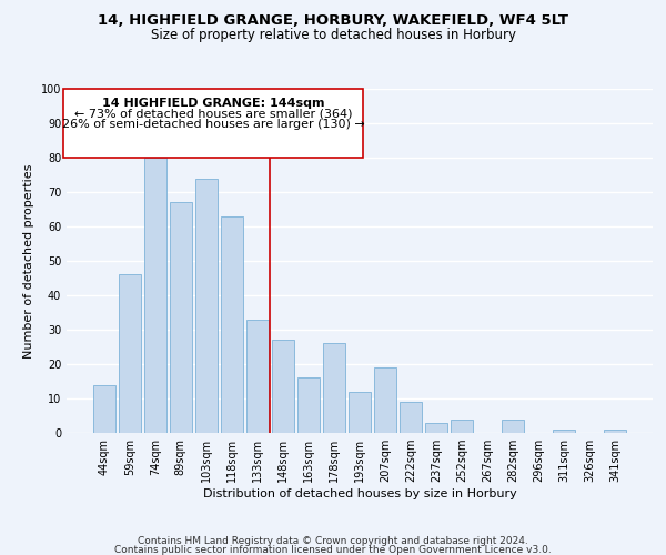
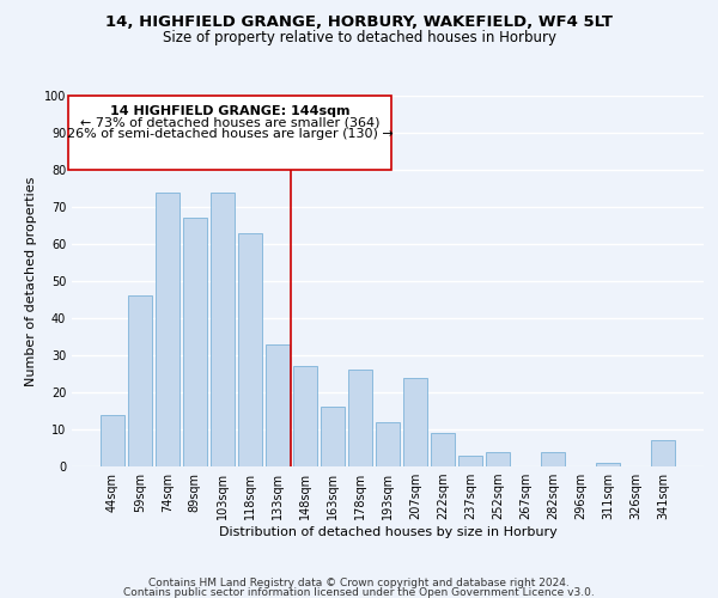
74sqm: 80 -> 74
207sqm: 19 -> 24
341sqm: 1 -> 7
